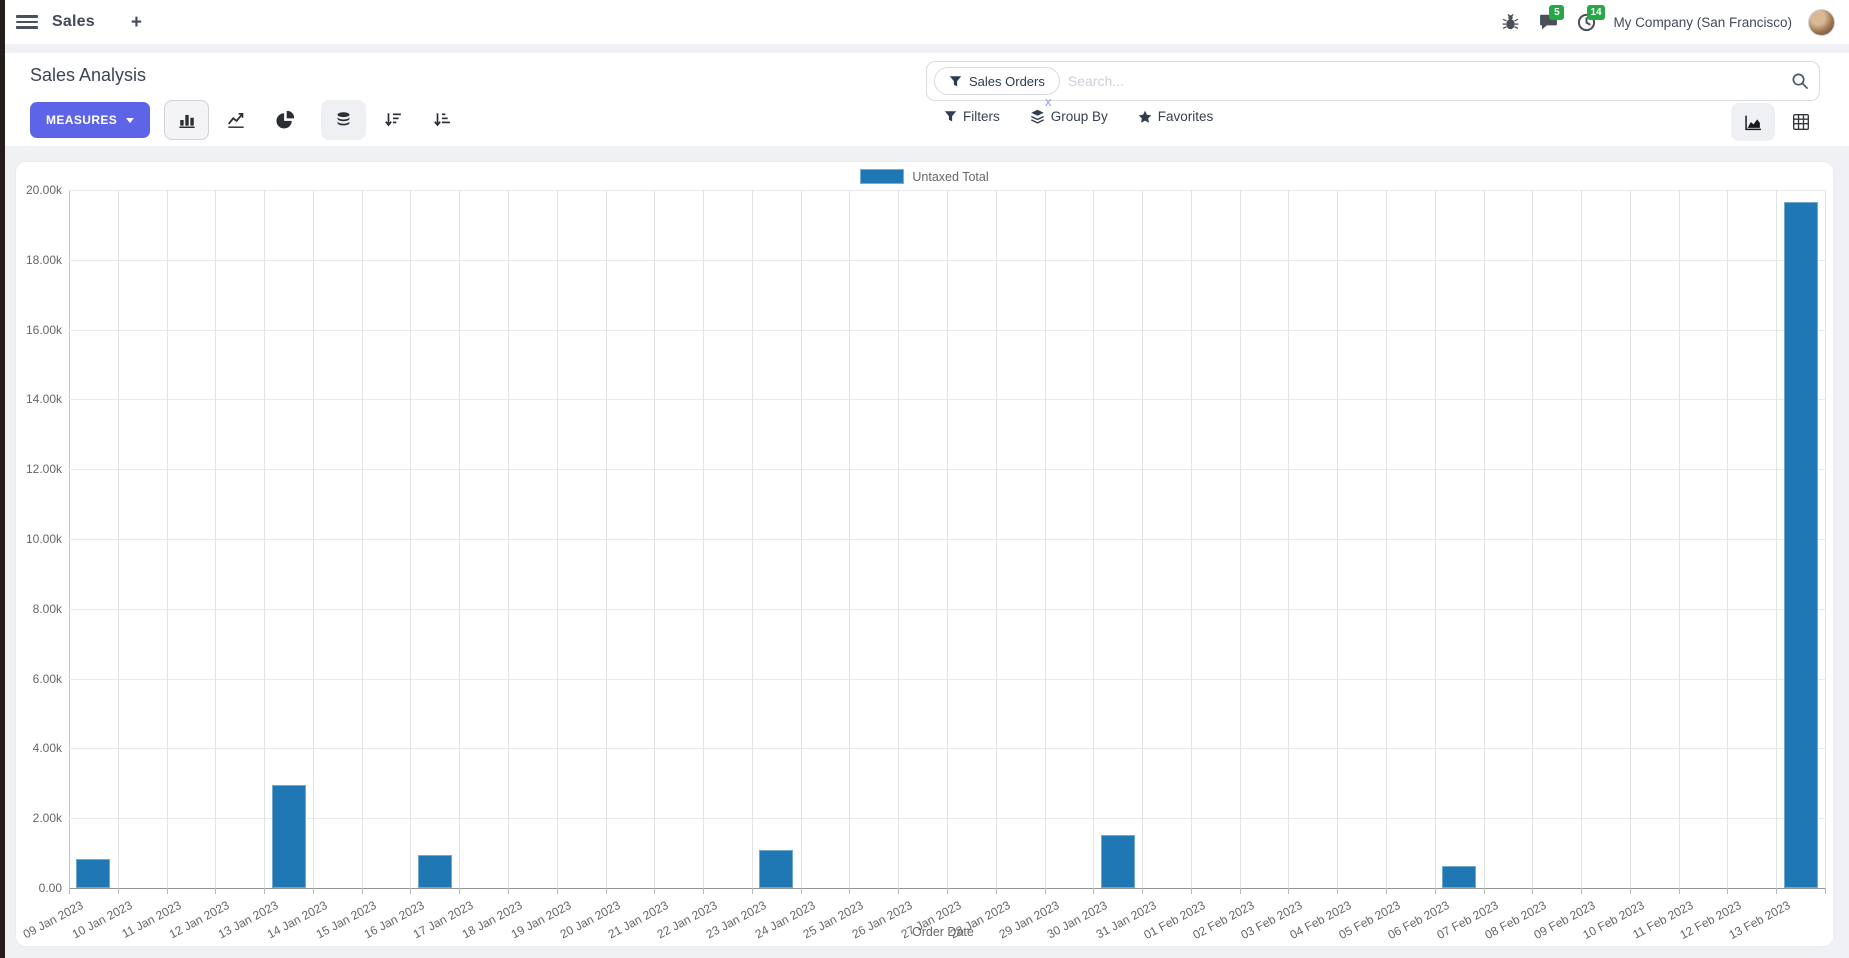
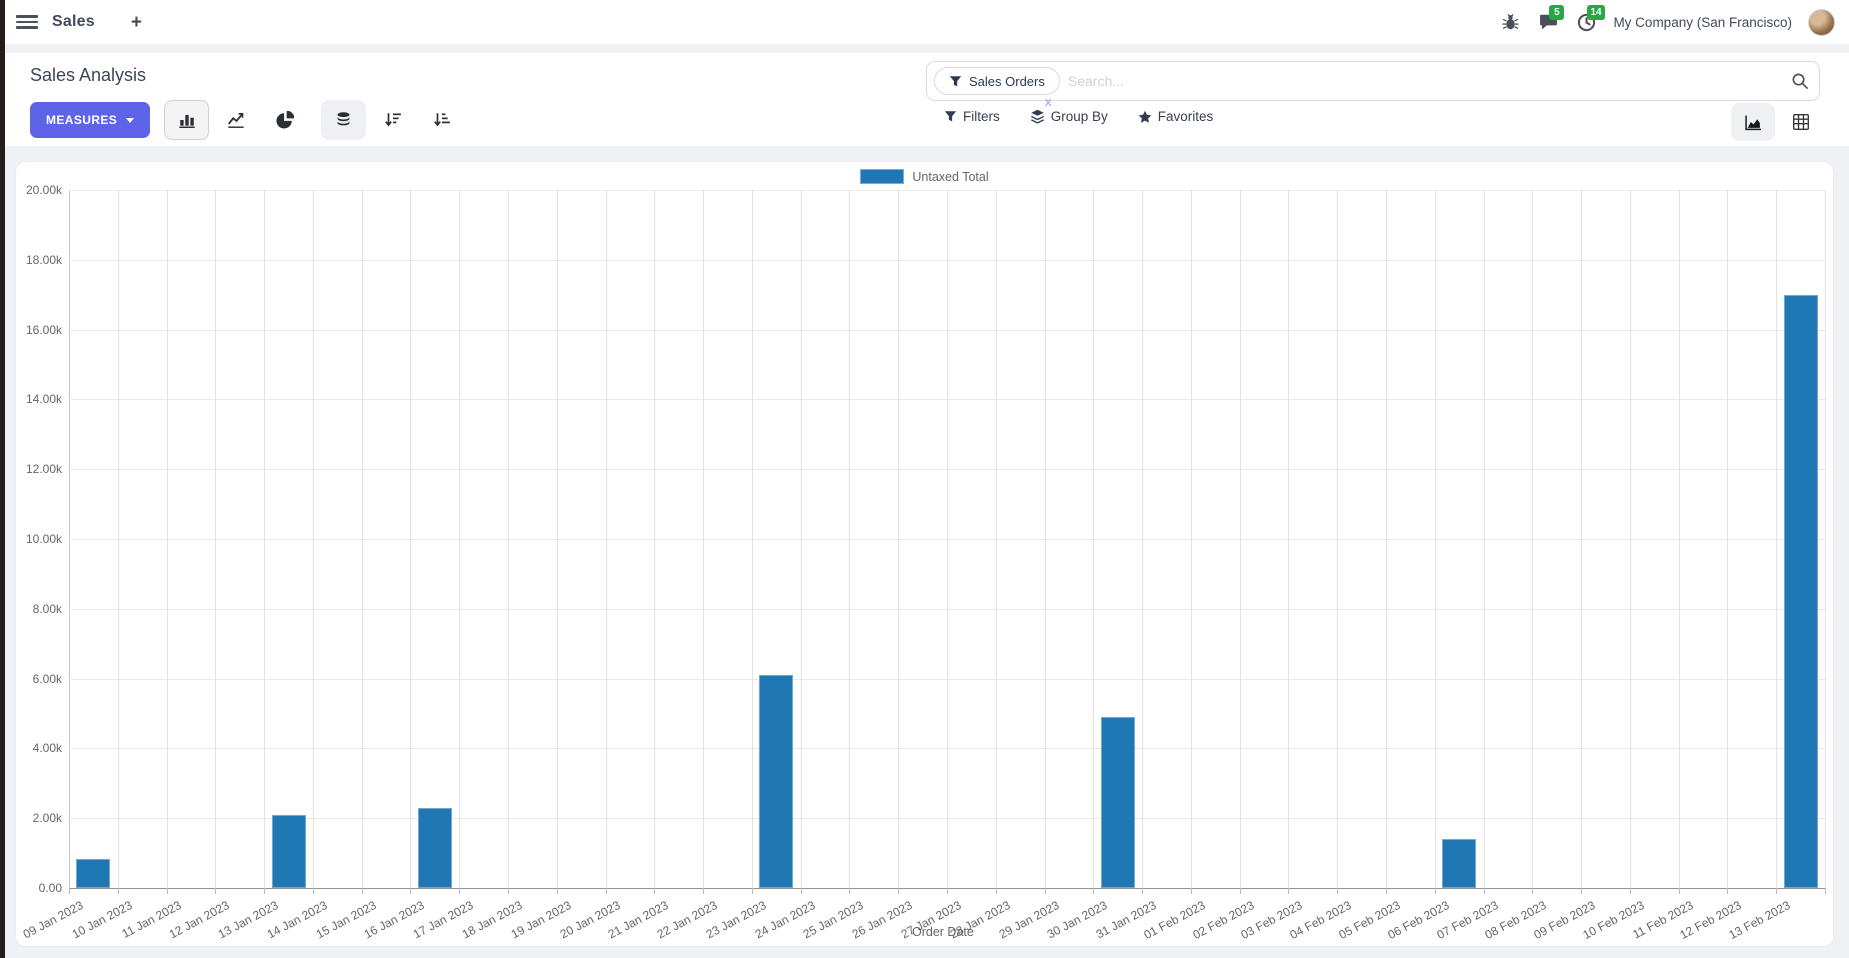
13 Jan 2023: 3.0k -> 2.1k
16 Jan 2023: 1.0k -> 2.3k
23 Jan 2023: 1.1k -> 6.1k
30 Jan 2023: 1.5k -> 4.9k
06 Feb 2023: 0.6k -> 1.4k
13 Feb 2023: 19.6k -> 17.0k
